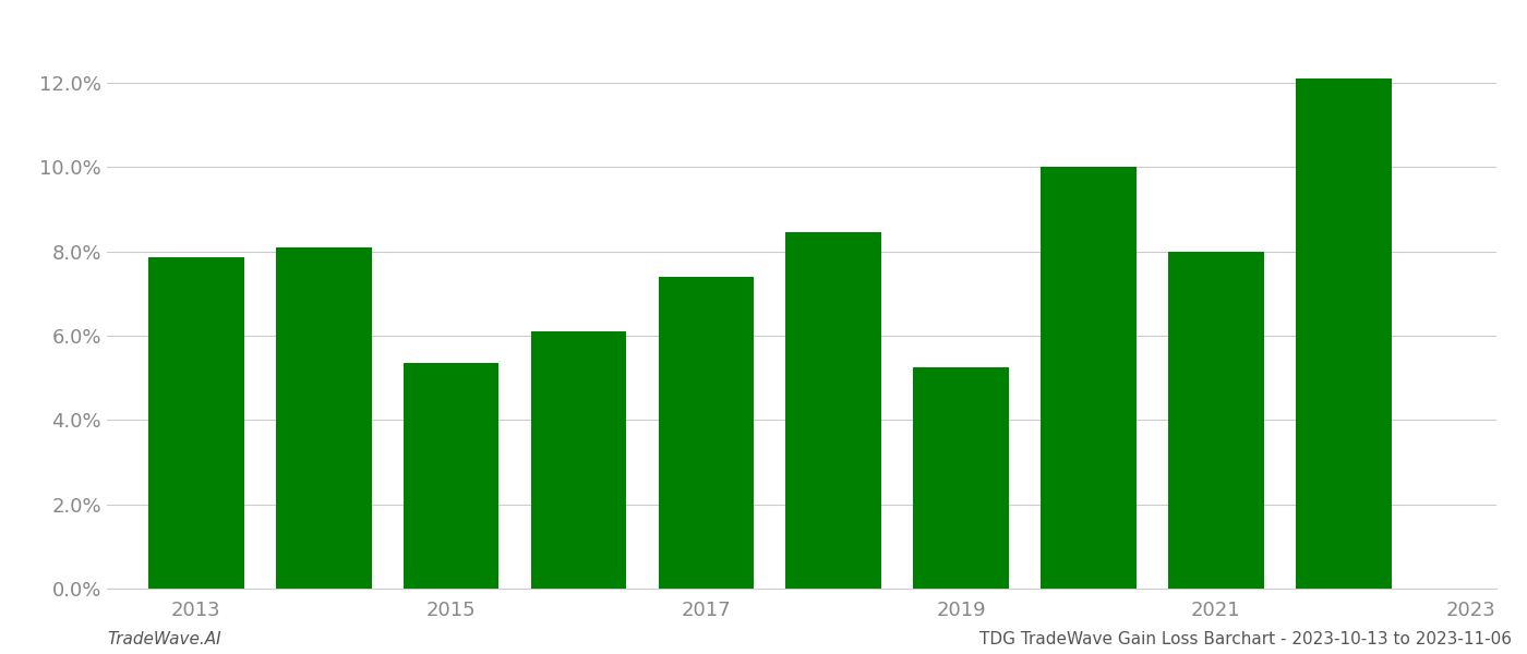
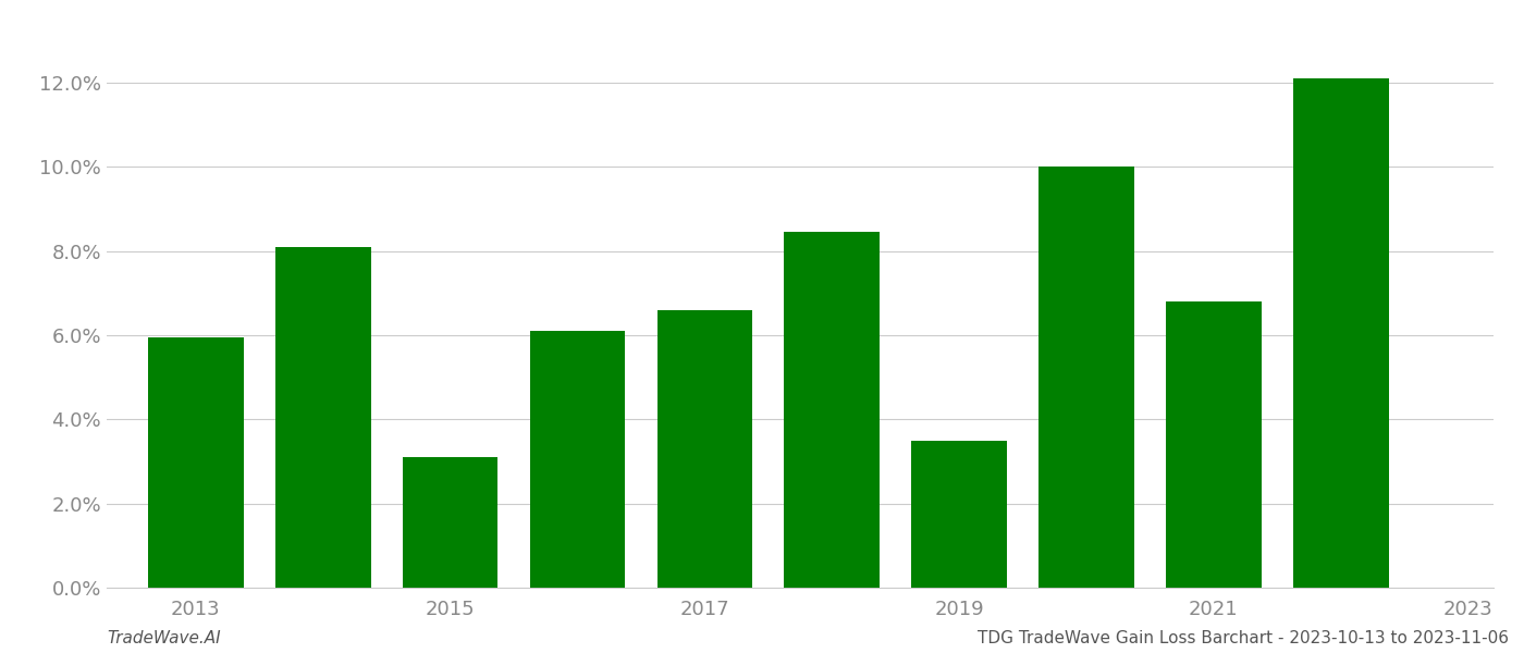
2013: 7.85% -> 5.95%
2015: 5.35% -> 3.10%
2017: 7.40% -> 6.60%
2019: 5.25% -> 3.50%
2021: 8.00% -> 6.80%
